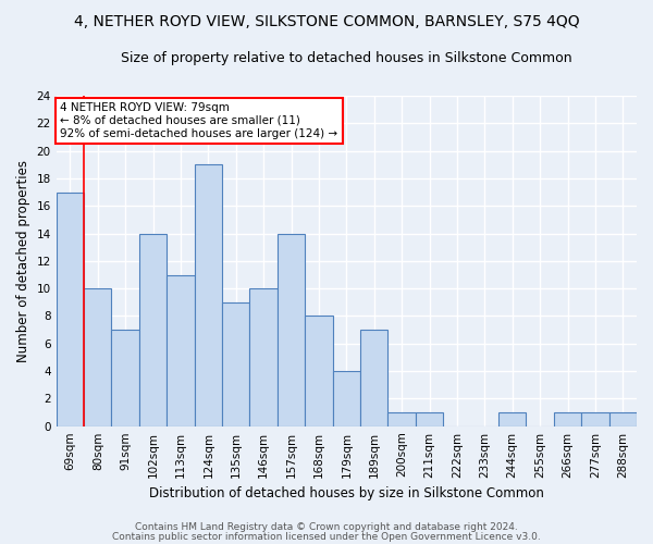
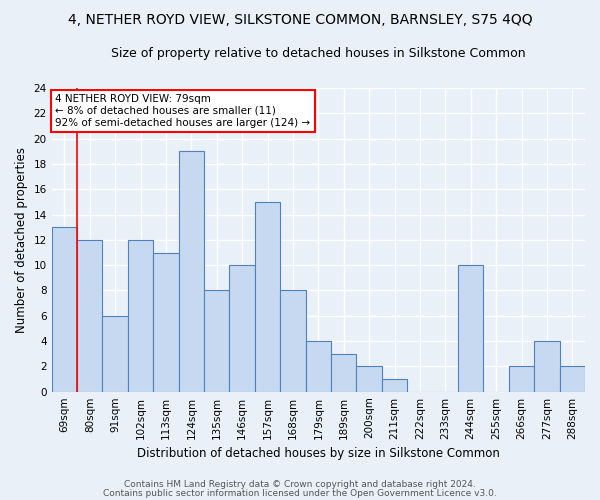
69sqm: 17 -> 13
80sqm: 10 -> 12
91sqm: 7 -> 6
102sqm: 14 -> 12
135sqm: 9 -> 8
157sqm: 14 -> 15
189sqm: 7 -> 3
200sqm: 1 -> 2
244sqm: 1 -> 10
266sqm: 1 -> 2
277sqm: 1 -> 4
288sqm: 1 -> 2
